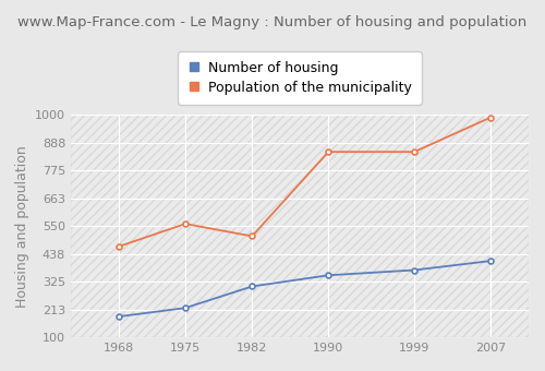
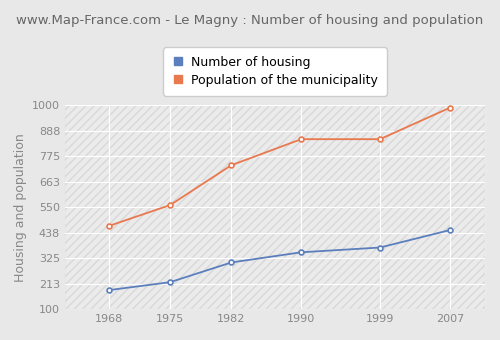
Population of the municipality/1982: 510 -> 736
Number of housing/2007: 410 -> 450
